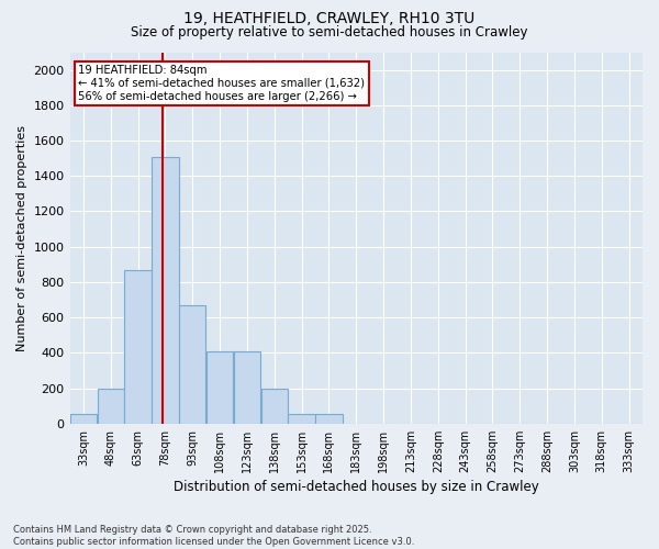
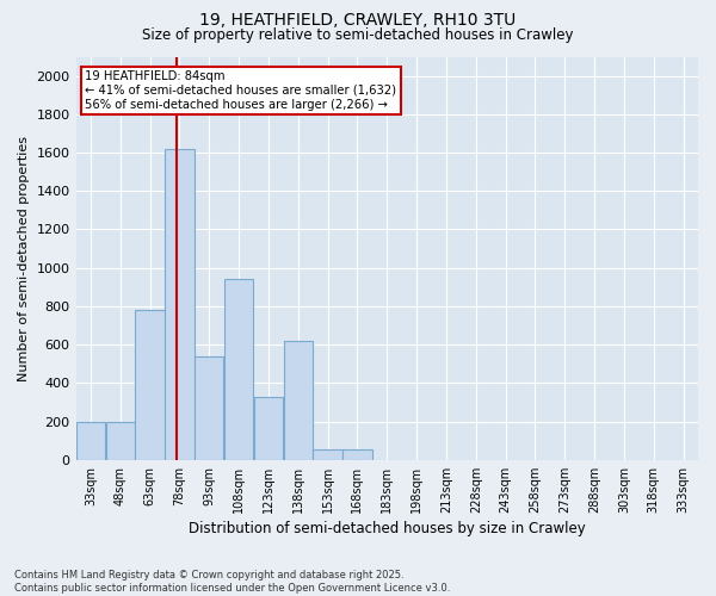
33sqm: 60 -> 200
63sqm: 870 -> 780
78sqm: 1510 -> 1620
93sqm: 670 -> 540
108sqm: 410 -> 940
123sqm: 410 -> 330
138sqm: 200 -> 620
